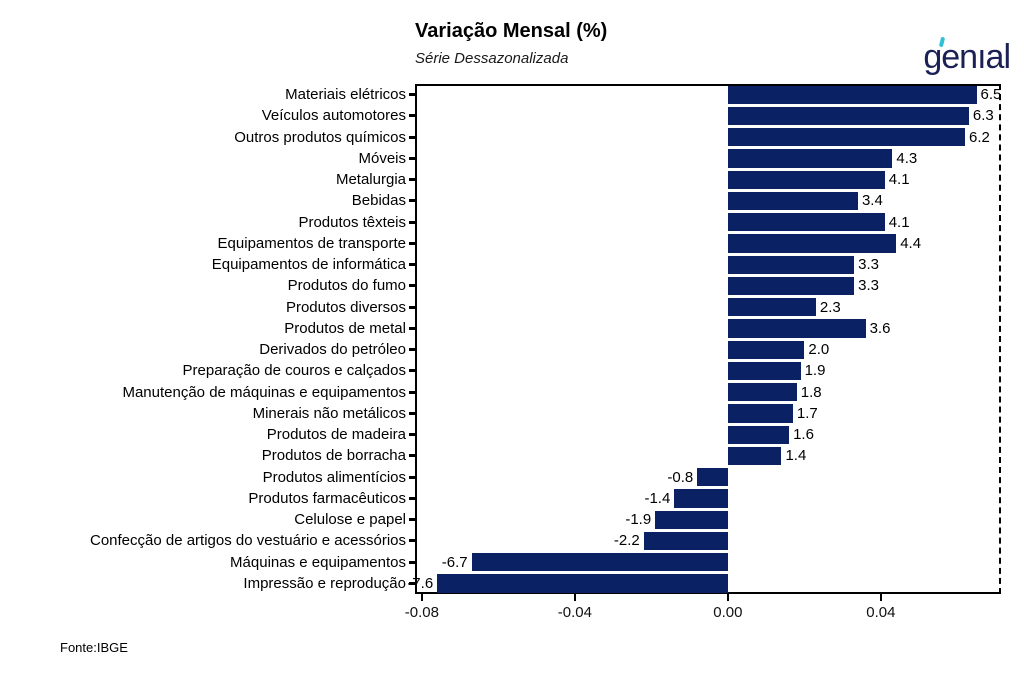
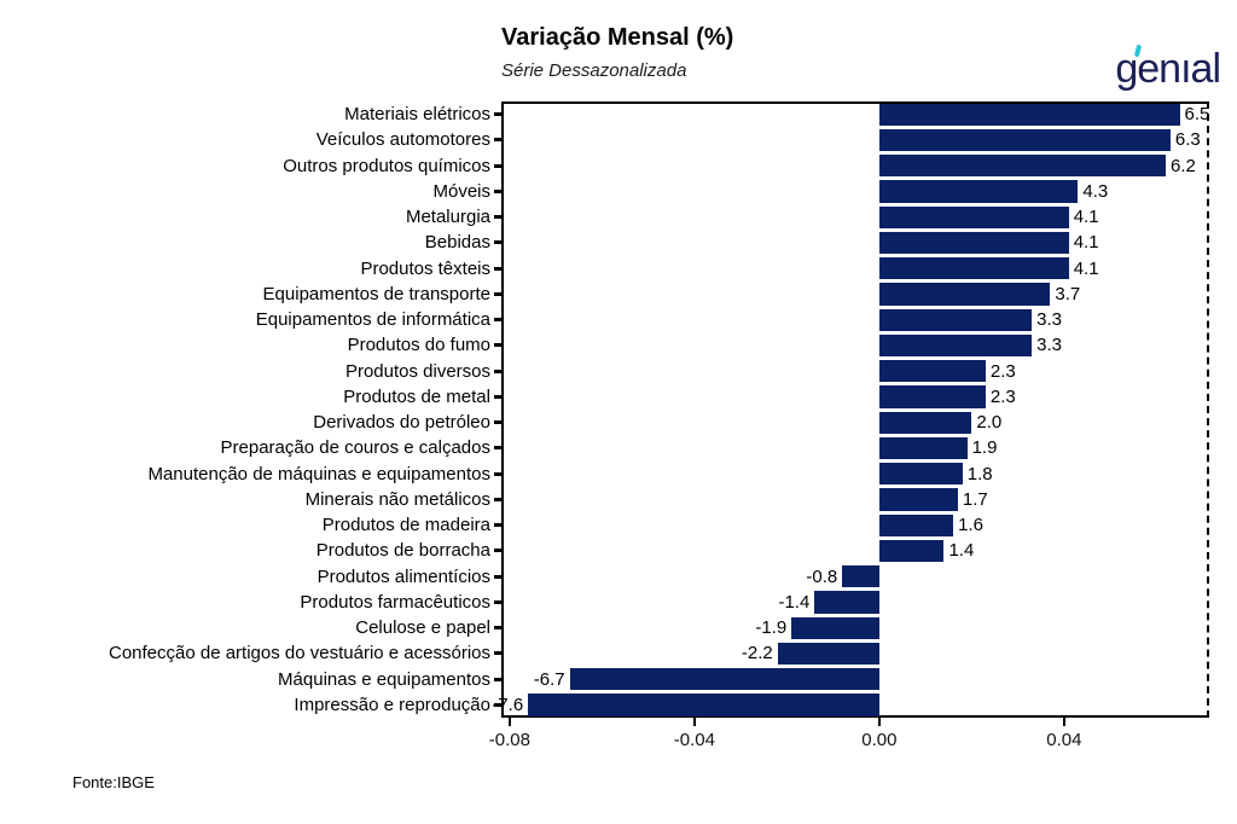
Bebidas: 3.4 -> 4.1
Equipamentos de transporte: 4.4 -> 3.7
Produtos de metal: 3.6 -> 2.3
